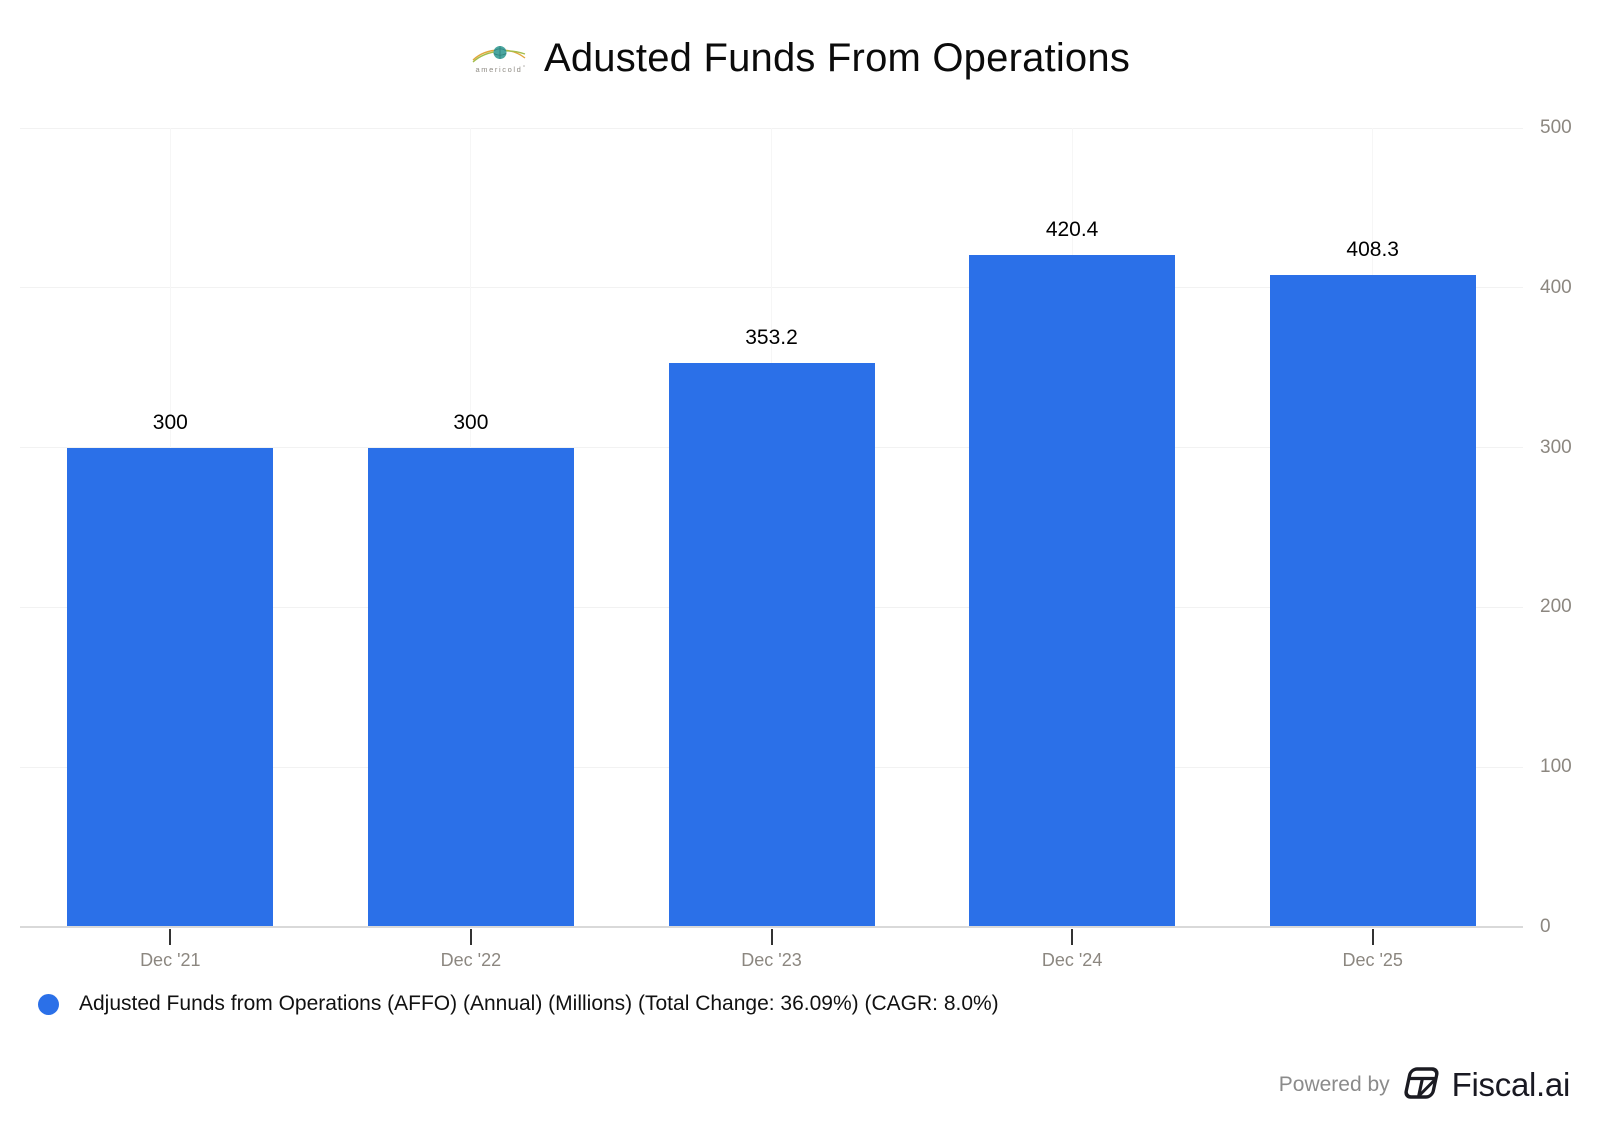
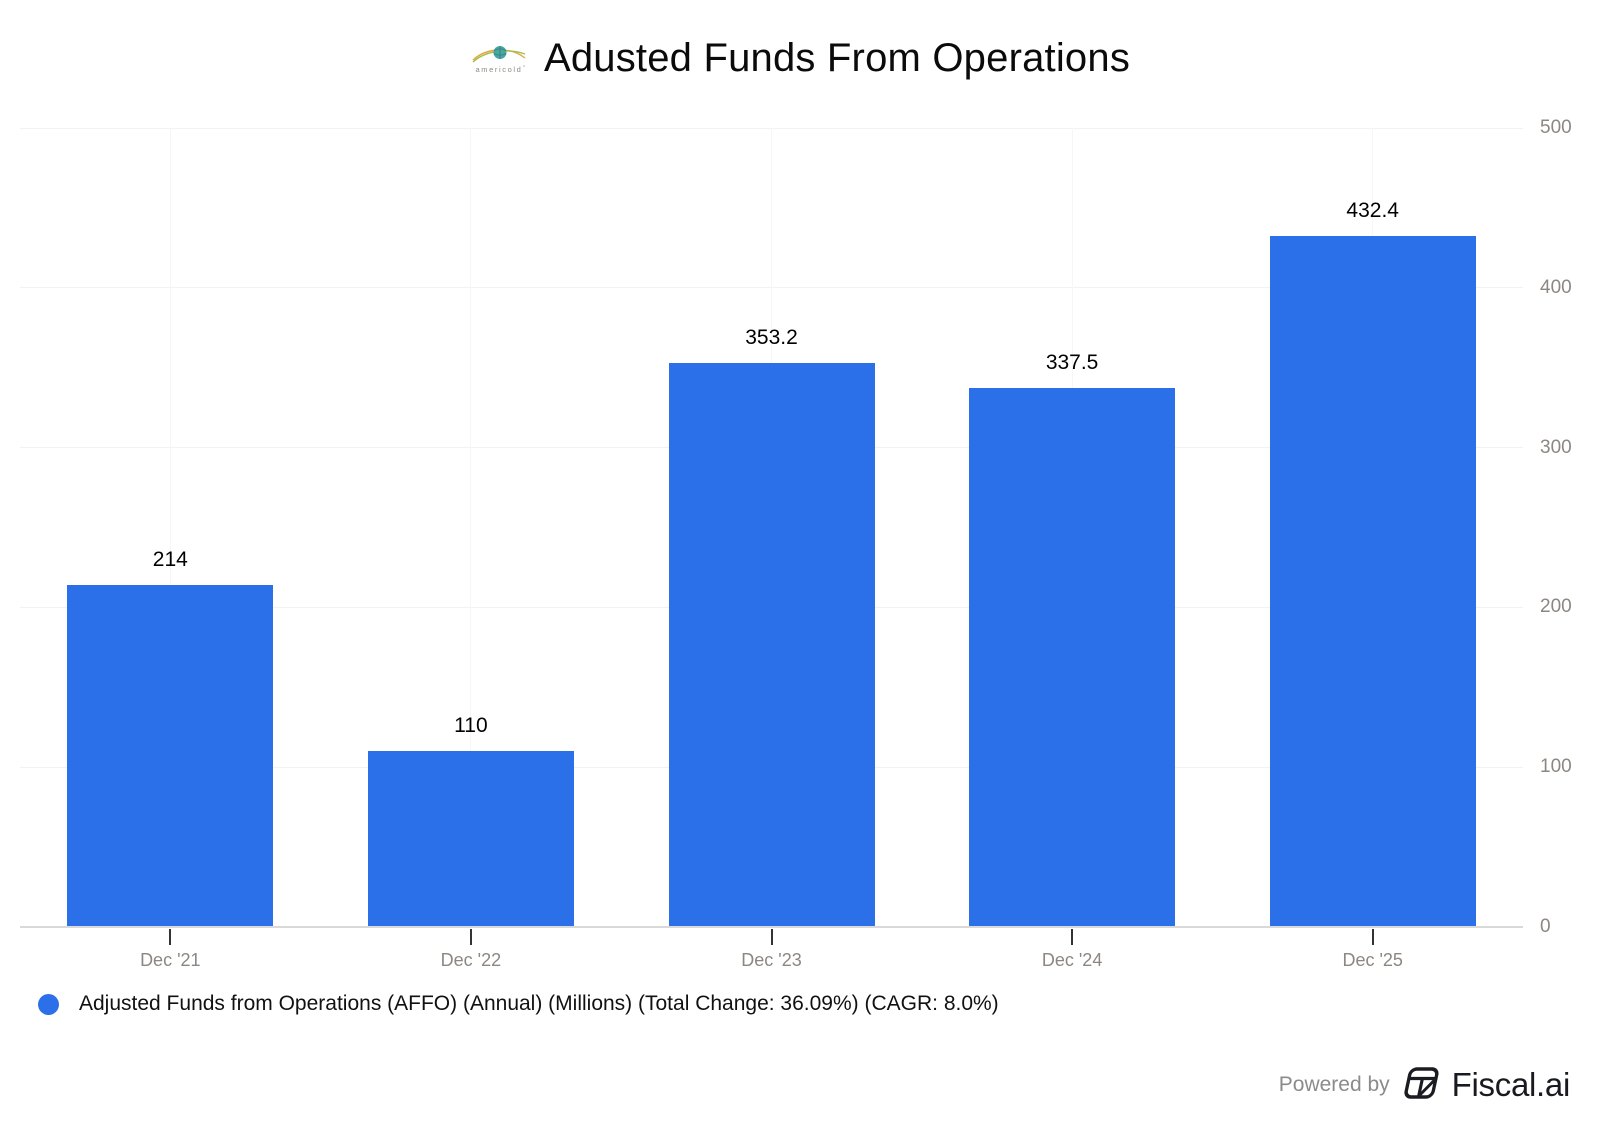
Dec '21: 300 -> 214
Dec '22: 300 -> 110
Dec '24: 420.4 -> 337.5
Dec '25: 408.3 -> 432.4
